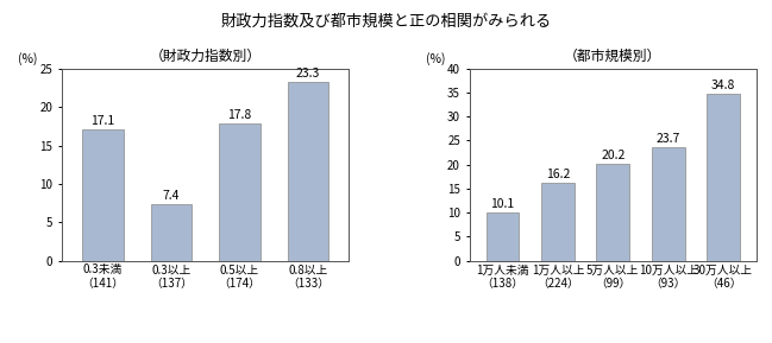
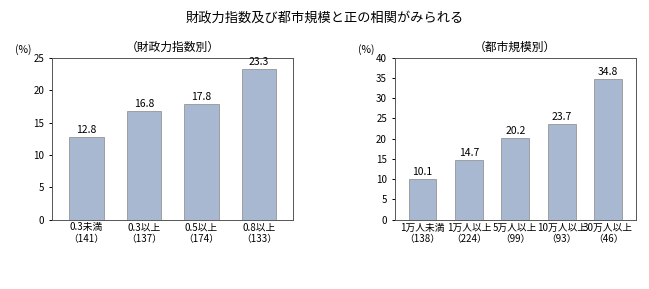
（財政力指数別）/0.3未満 （141）: 17.1 -> 12.8
（財政力指数別）/0.3以上 （137）: 7.4 -> 16.8
（都市規模別）/1万人以上 （224）: 16.2 -> 14.7
